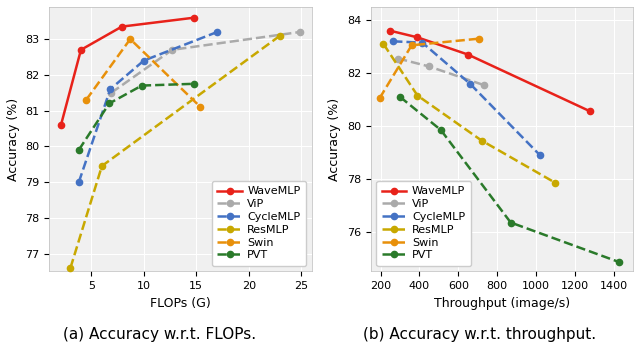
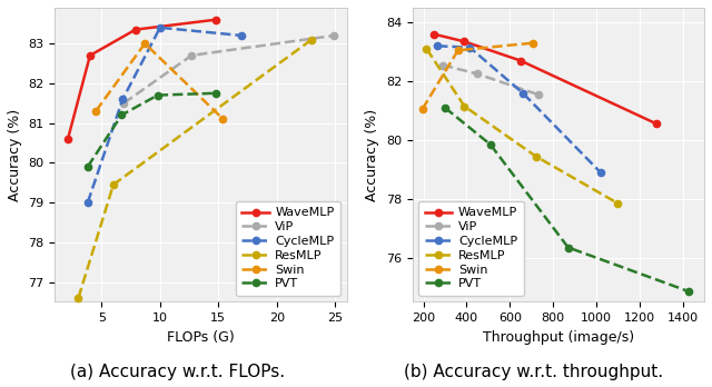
CycleMLP/10: 82.4 -> 83.4
